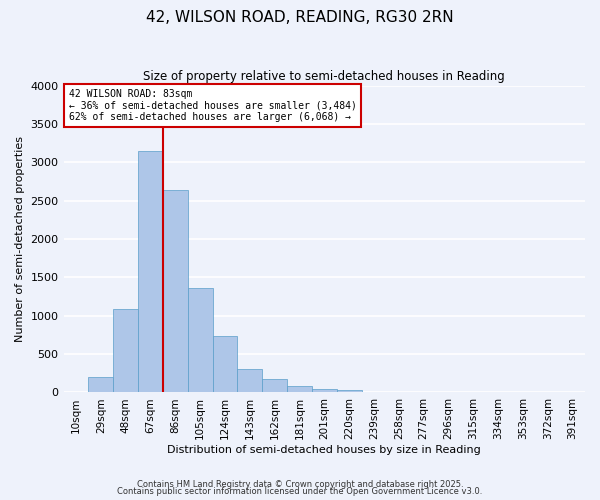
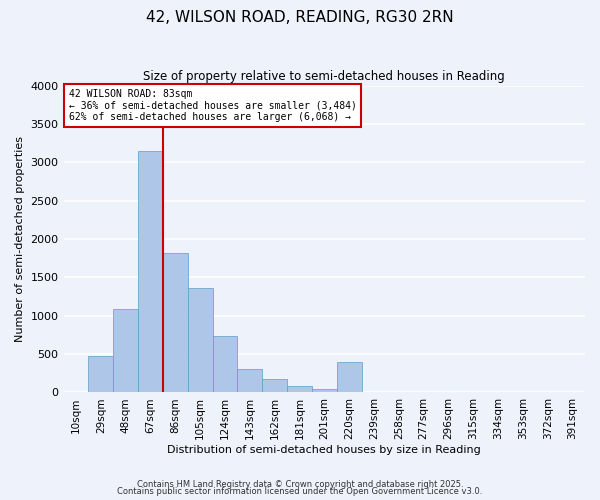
29sqm: 200 -> 480
86sqm: 2640 -> 1820
220sqm: 30 -> 400
